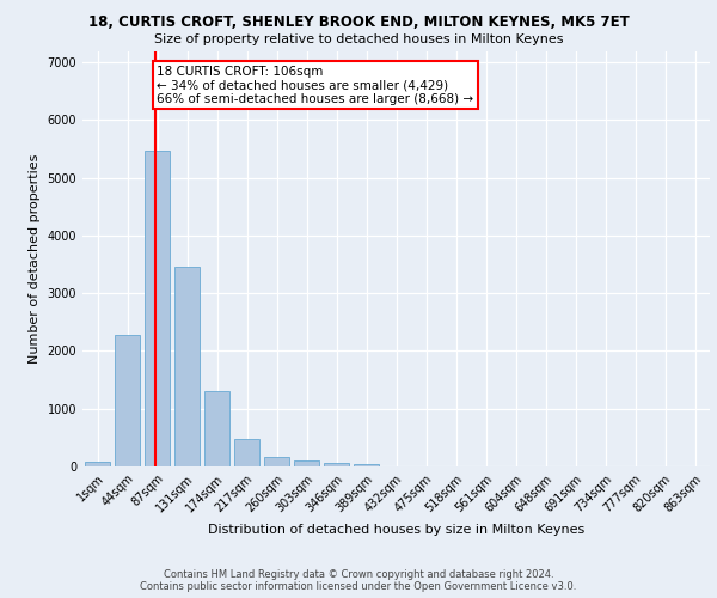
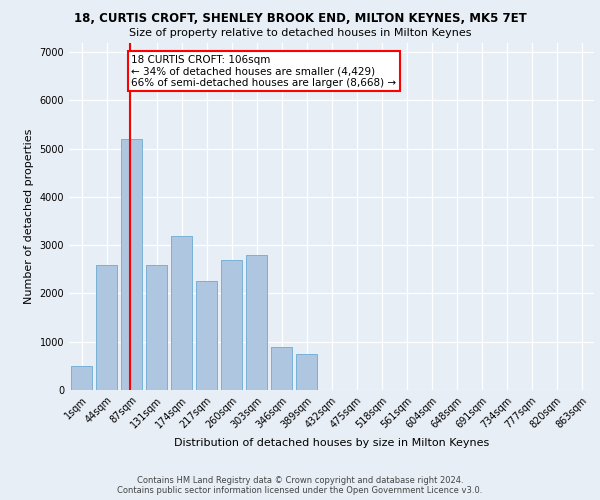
1sqm: 80 -> 500
44sqm: 2280 -> 2600
87sqm: 5480 -> 5200
131sqm: 3450 -> 2600
174sqm: 1310 -> 3200
217sqm: 470 -> 2250
260sqm: 170 -> 2700
303sqm: 100 -> 2800
346sqm: 60 -> 900
389sqm: 40 -> 750
